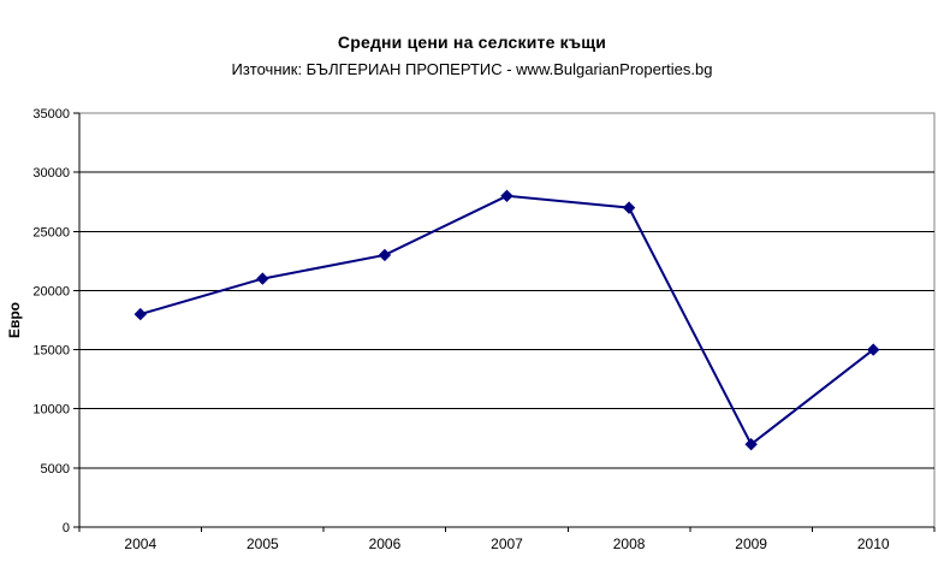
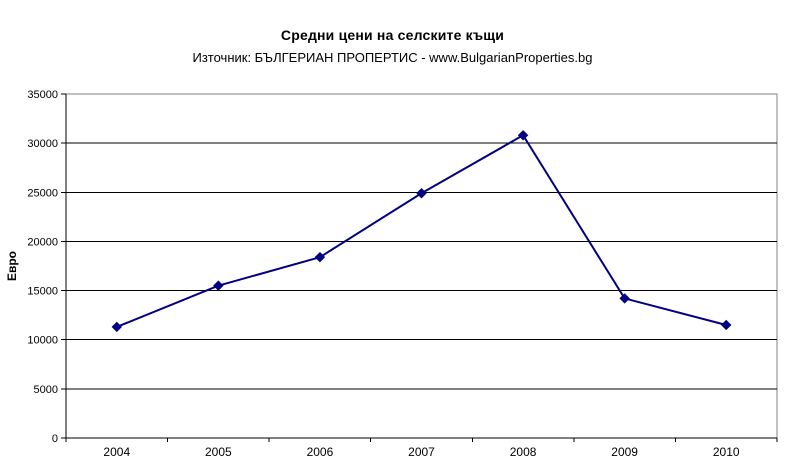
2004: 18000 -> 11000
2005: 21000 -> 16000
2006: 23000 -> 18000
2007: 28000 -> 25000
2008: 27000 -> 31000
2009: 7000 -> 14000
2010: 15000 -> 12000
